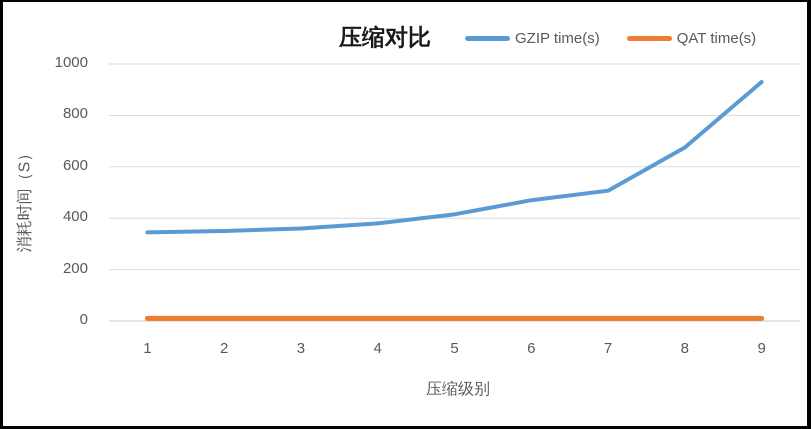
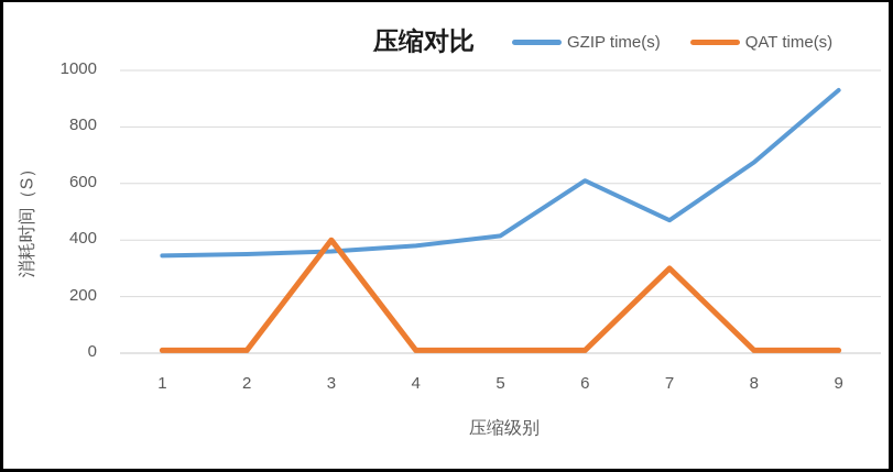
QAT time(s)/3: 10 -> 400
GZIP time(s)/6: 470 -> 610
GZIP time(s)/7: 510 -> 470
QAT time(s)/7: 10 -> 300
